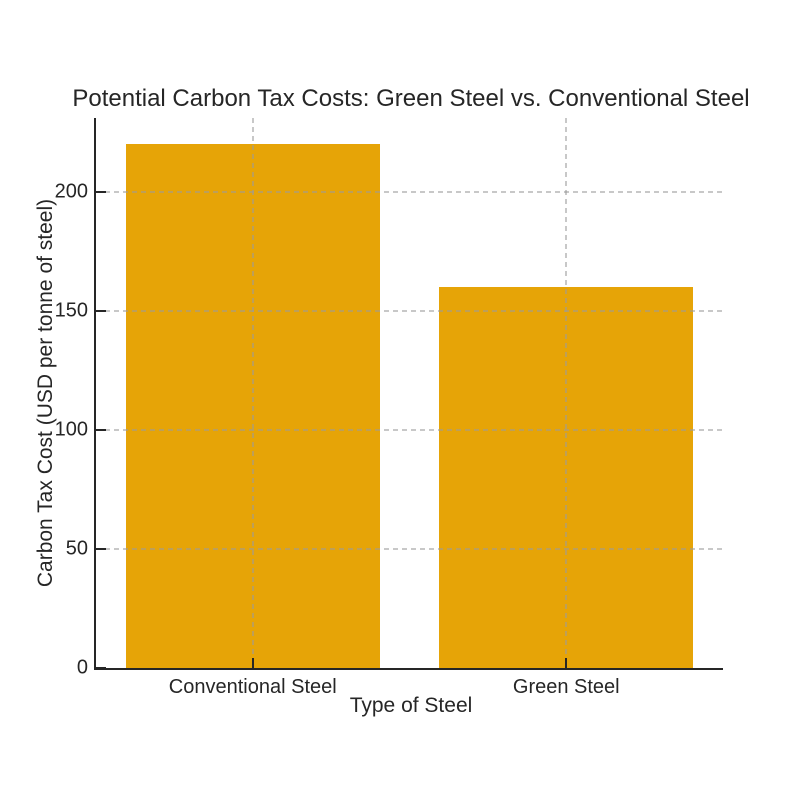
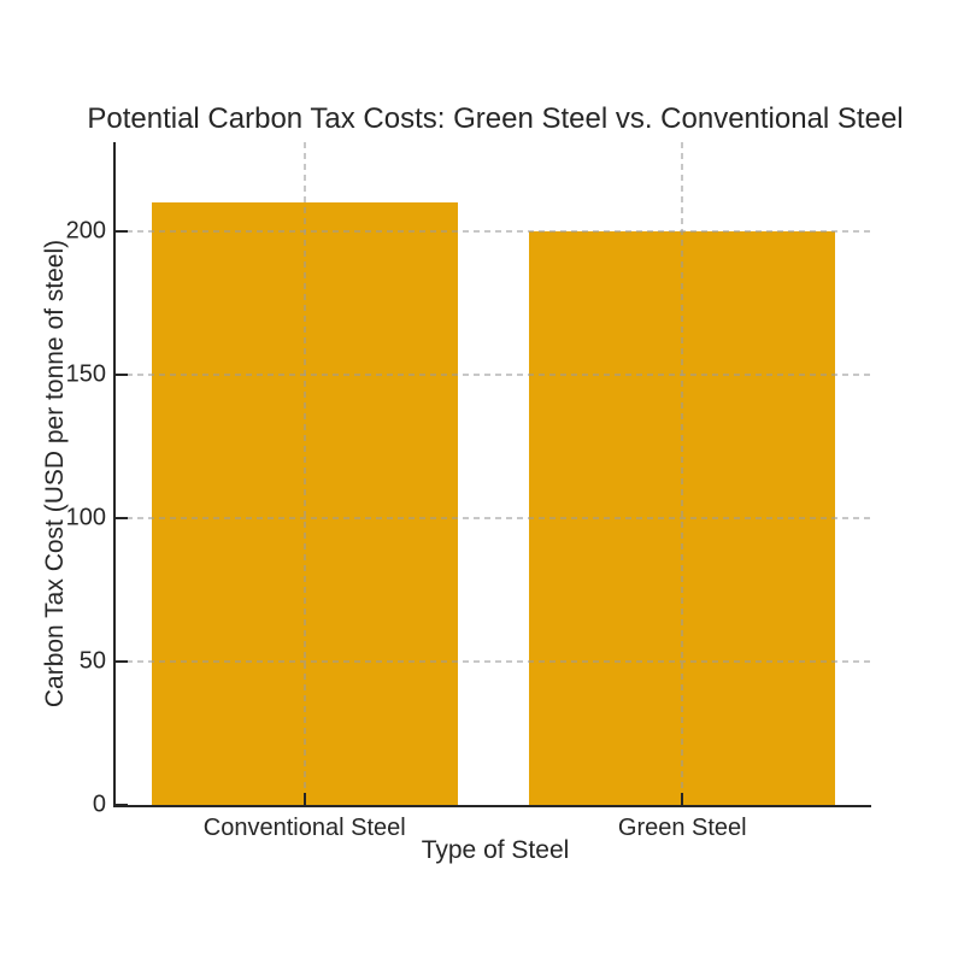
Conventional Steel: 220 -> 210
Green Steel: 160 -> 200
